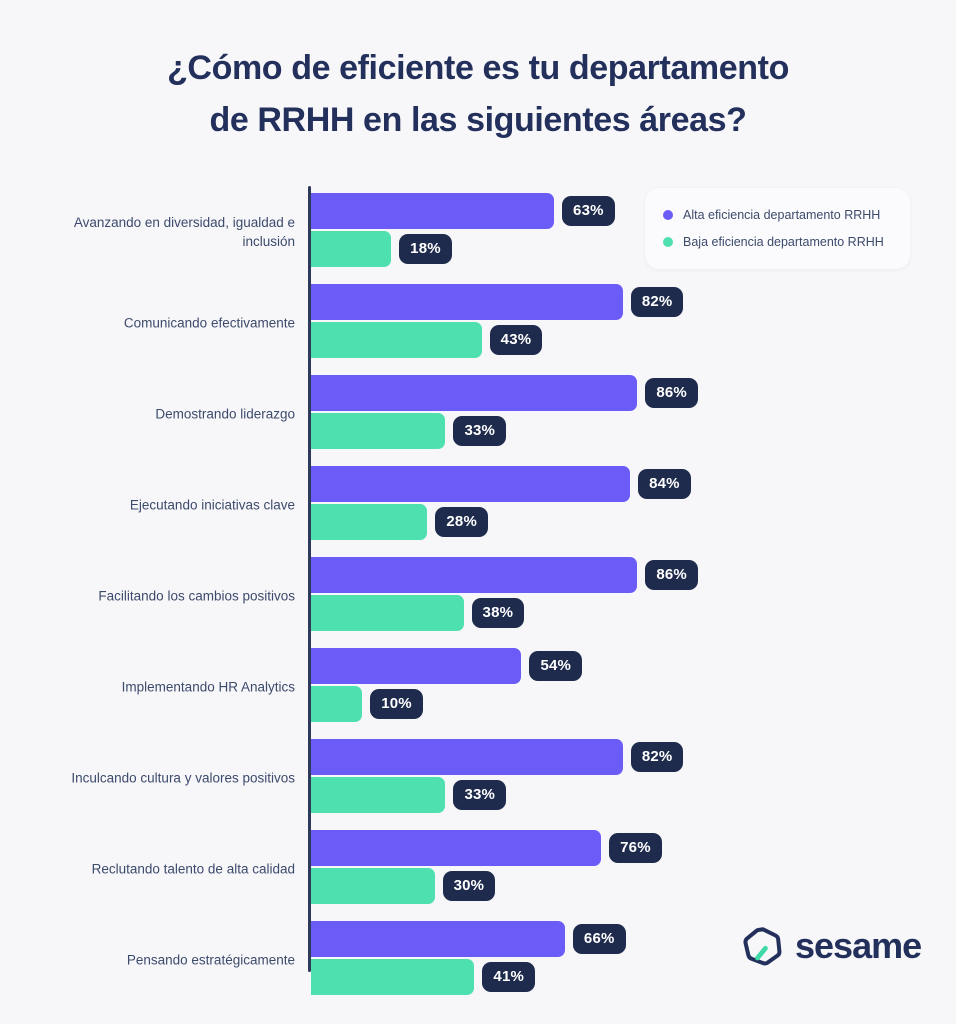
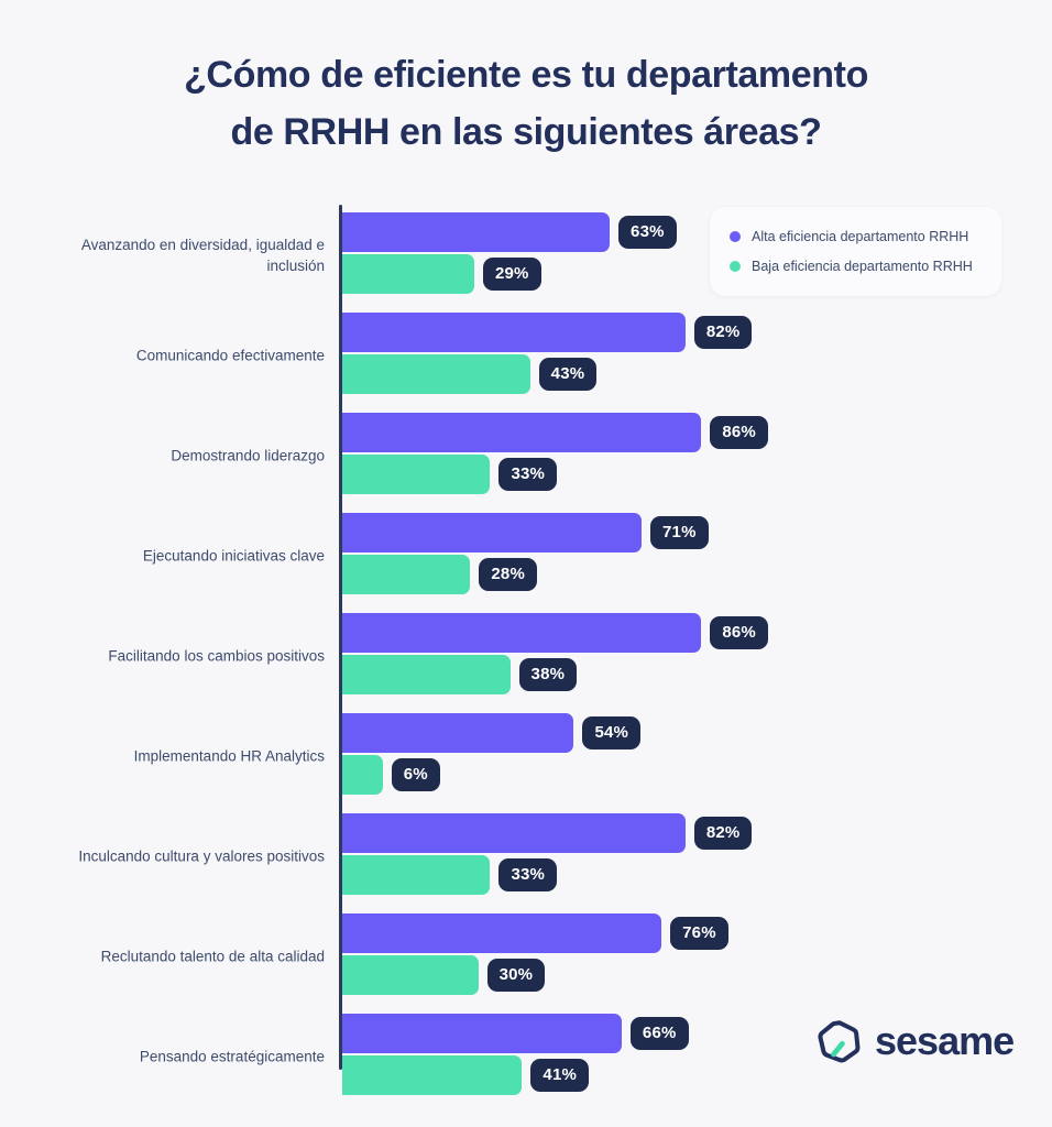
Baja eficiencia departamento RRHH/Avanzando en diversidad, igualdad e inclusión: 18% -> 29%
Alta eficiencia departamento RRHH/Ejecutando iniciativas clave: 84% -> 71%
Baja eficiencia departamento RRHH/Implementando HR Analytics: 10% -> 6%
